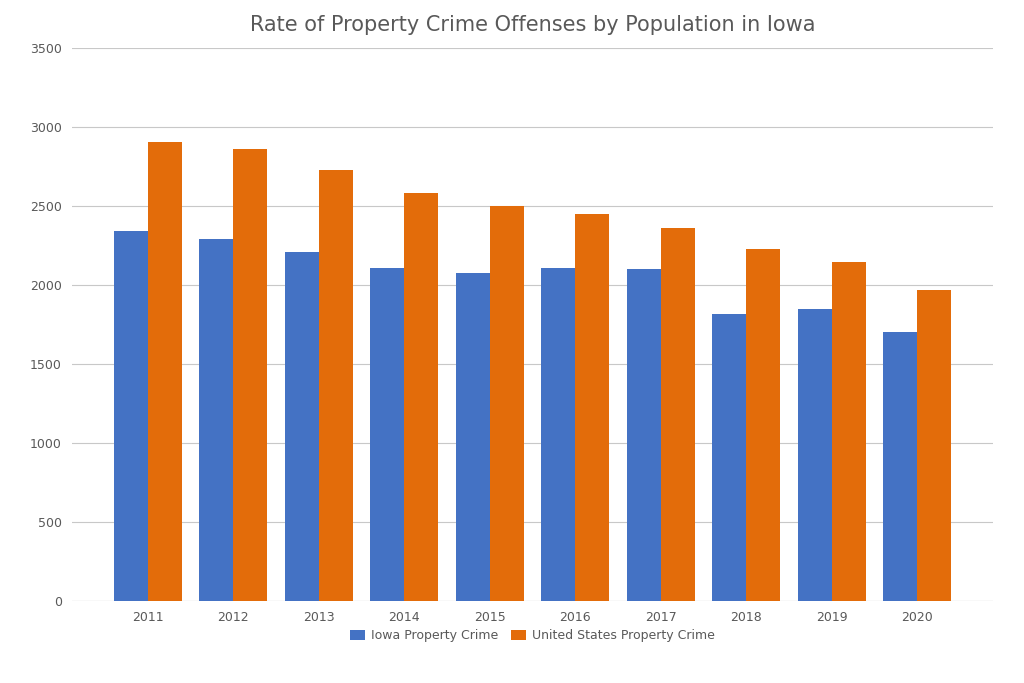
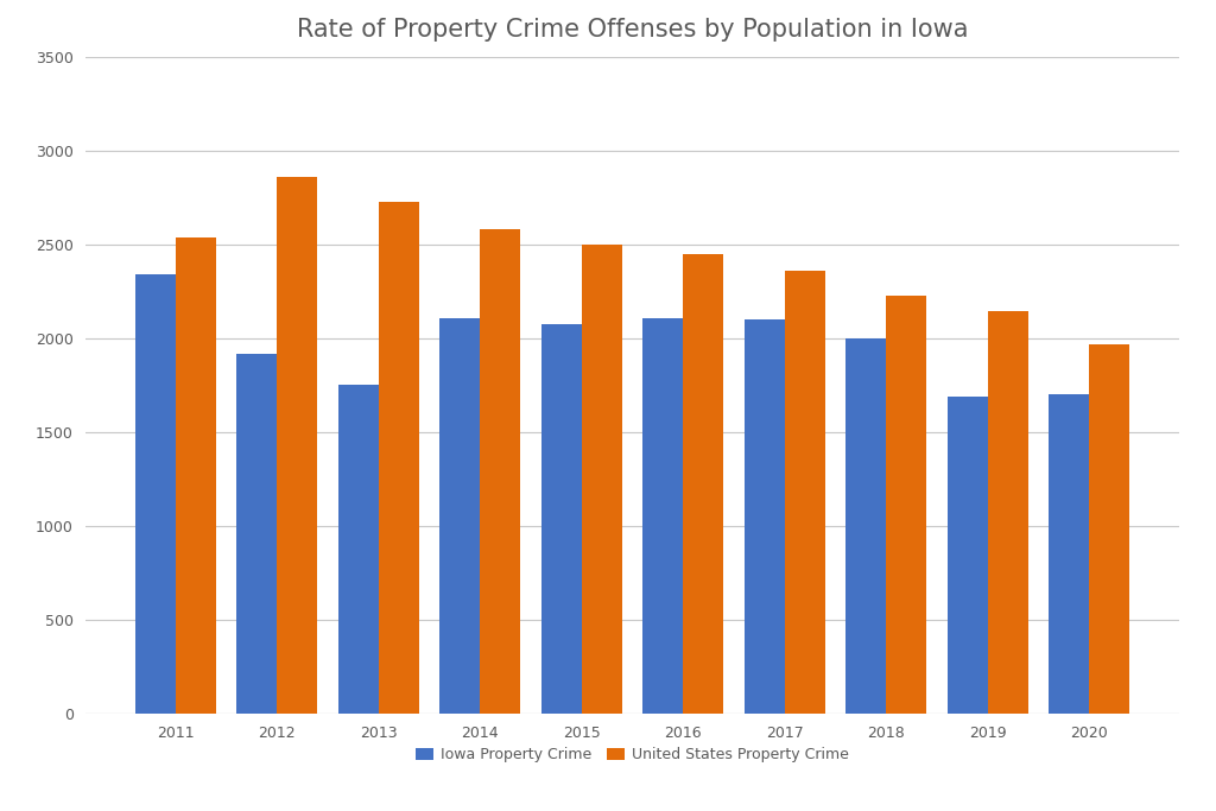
United States Property Crime/2011: 2900 -> 2540
Iowa Property Crime/2012: 2290 -> 1920
Iowa Property Crime/2013: 2210 -> 1750
Iowa Property Crime/2018: 1820 -> 2000
Iowa Property Crime/2019: 1850 -> 1690
